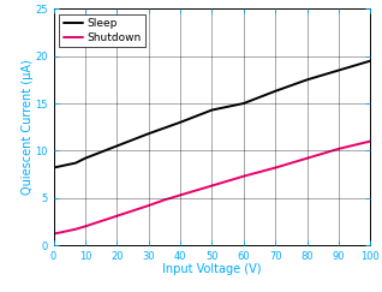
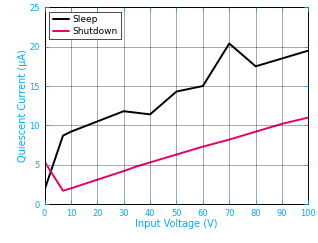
Sleep/0: 8.2 -> 1.8
Shutdown/0: 1.2 -> 5.4
Sleep/40: 13.0 -> 11.4
Sleep/70: 16.3 -> 20.4
